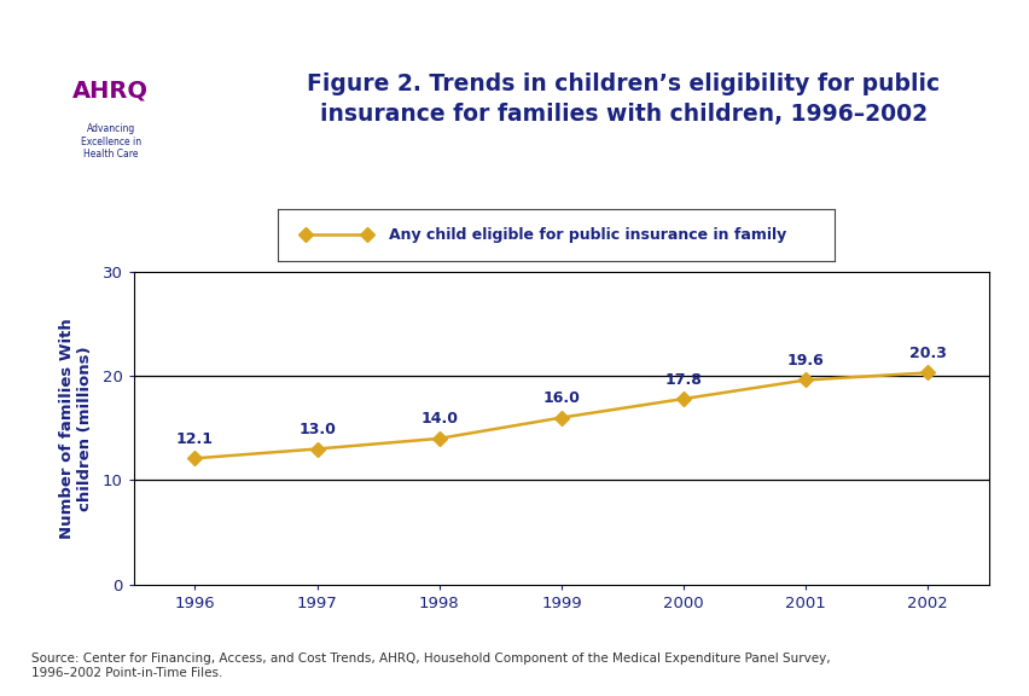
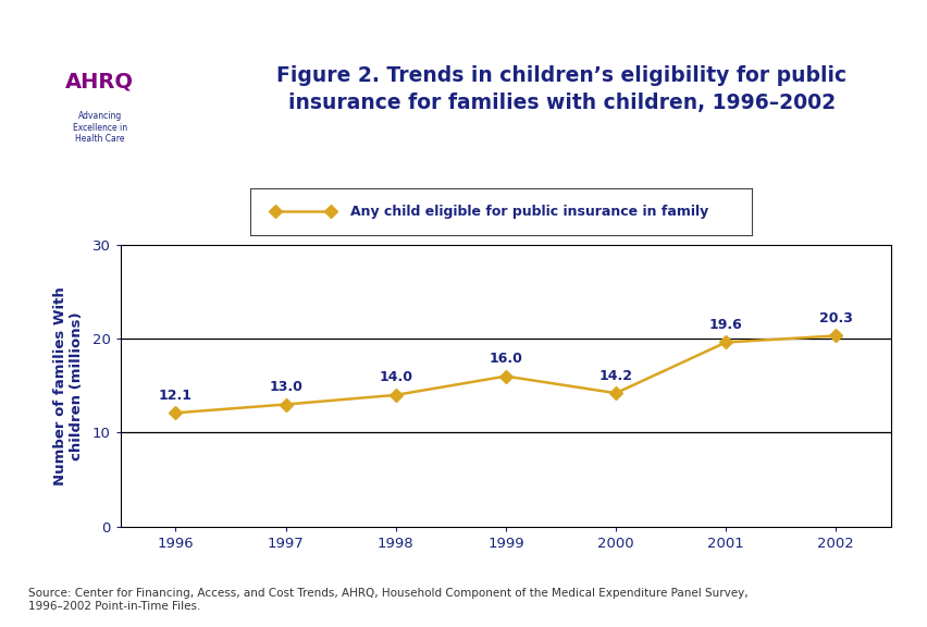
2000: 17.8 -> 14.2
